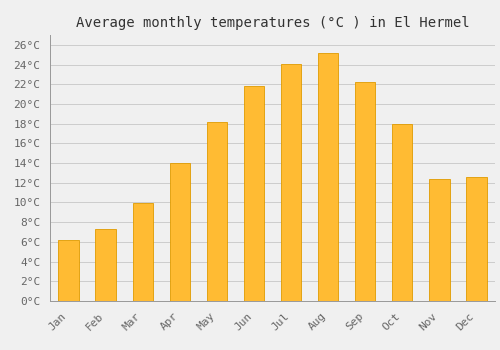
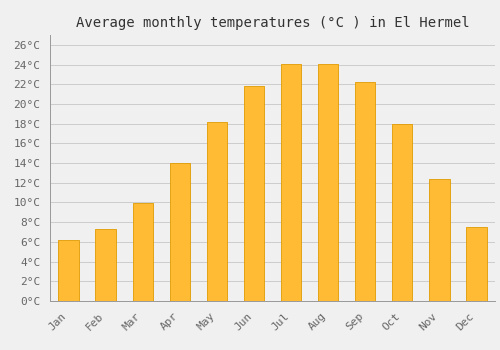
Aug: 25.2°C -> 24.1°C
Dec: 12.6°C -> 7.5°C
